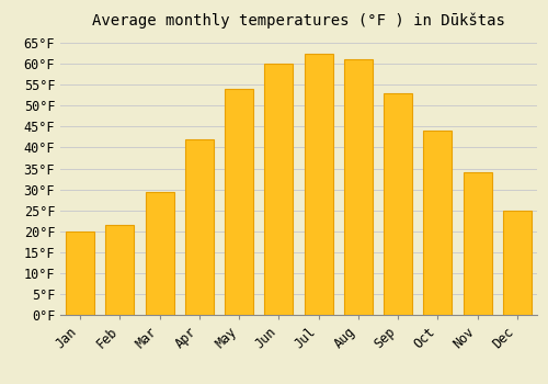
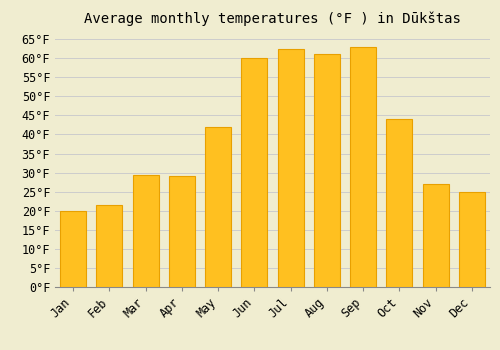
Apr: 42.0°F -> 29.0°F
May: 54.0°F -> 42.0°F
Sep: 53.0°F -> 63.0°F
Nov: 34.0°F -> 27.0°F
